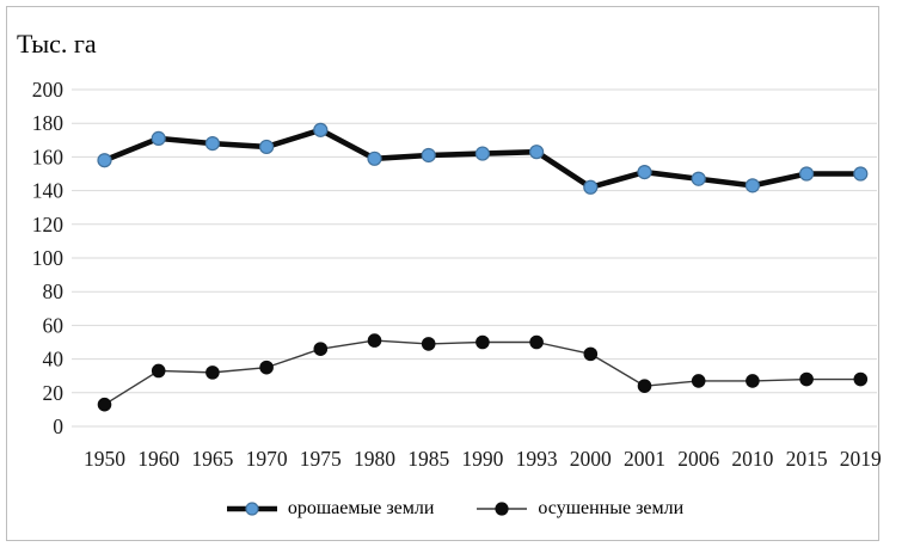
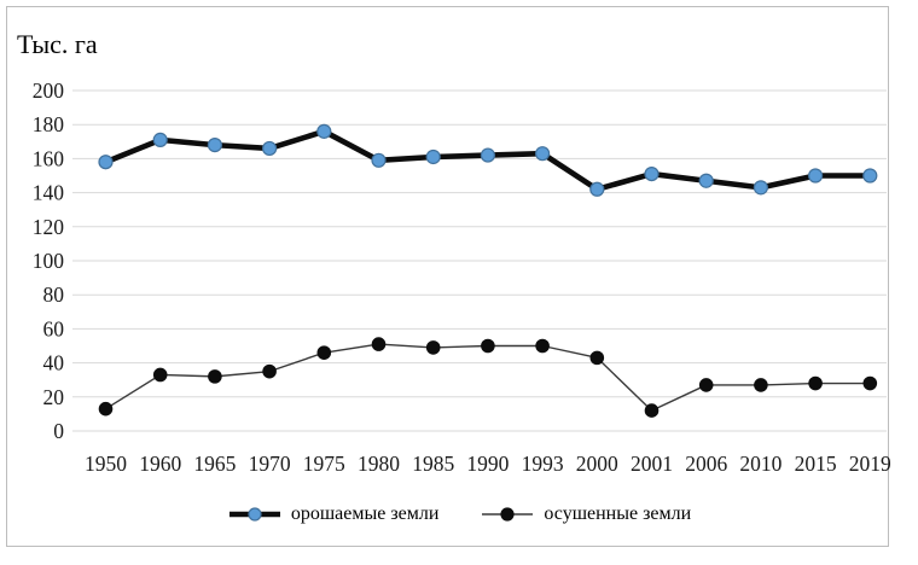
осушенные земли/2001: 24 -> 12
